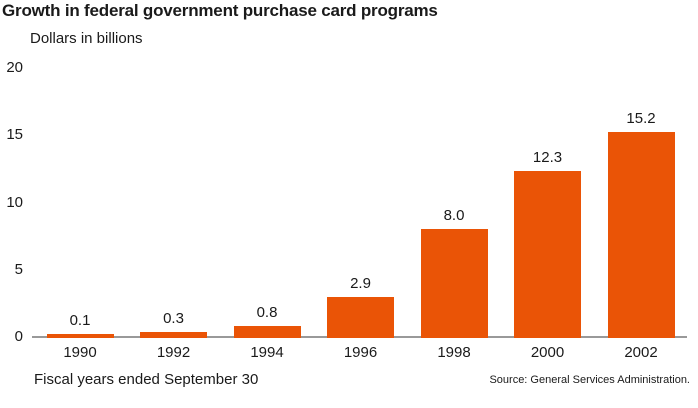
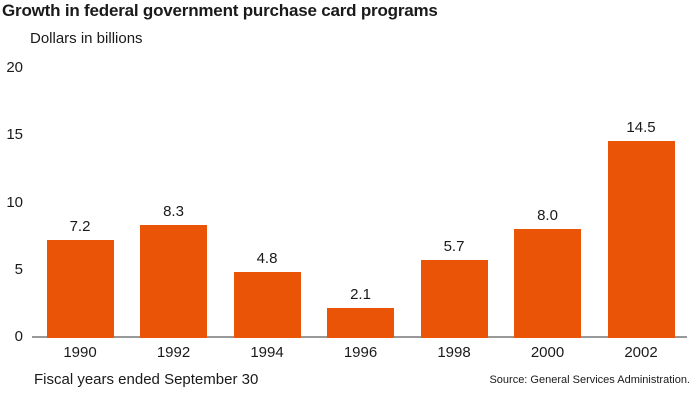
1990: 0.1 -> 7.2
1992: 0.3 -> 8.3
1994: 0.8 -> 4.8
1996: 2.9 -> 2.1
1998: 8.0 -> 5.7
2000: 12.3 -> 8.0
2002: 15.2 -> 14.5
